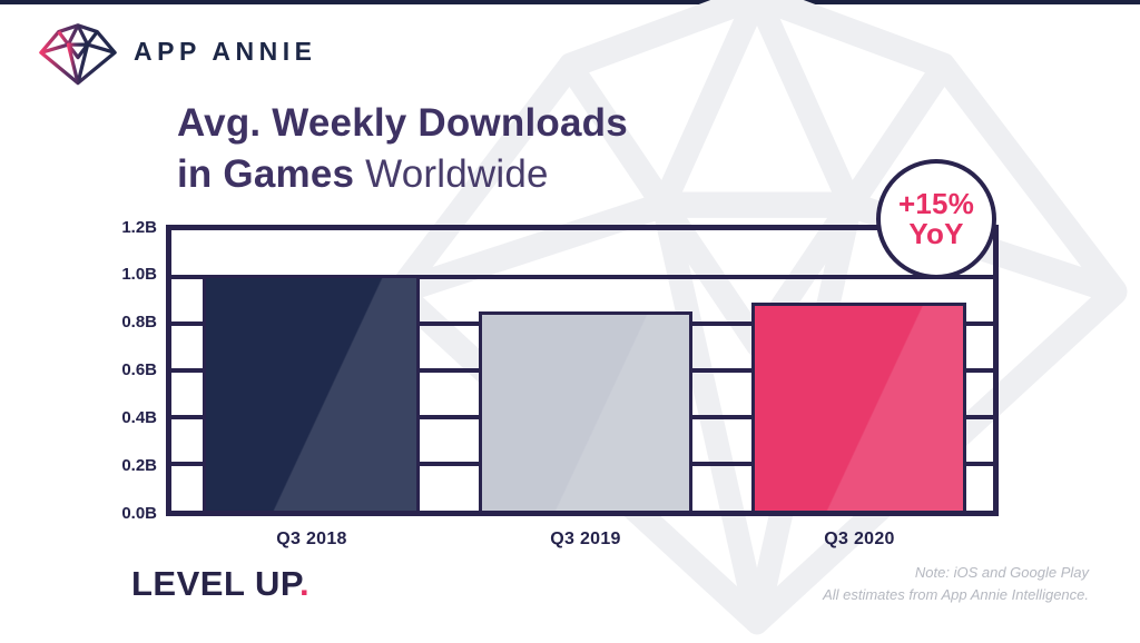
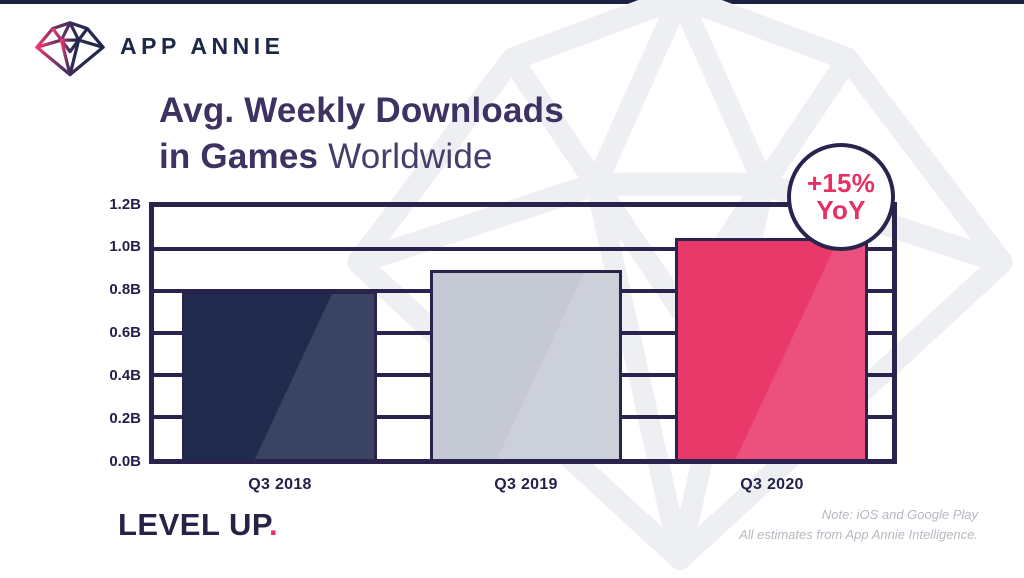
Q3 2018: 1.01B -> 0.80B
Q3 2019: 0.85B -> 0.90B
Q3 2020: 0.89B -> 1.05B
